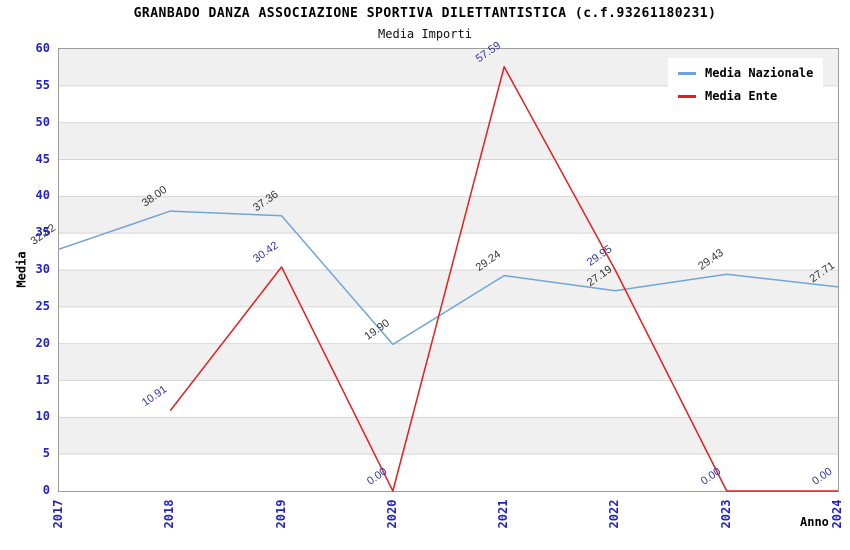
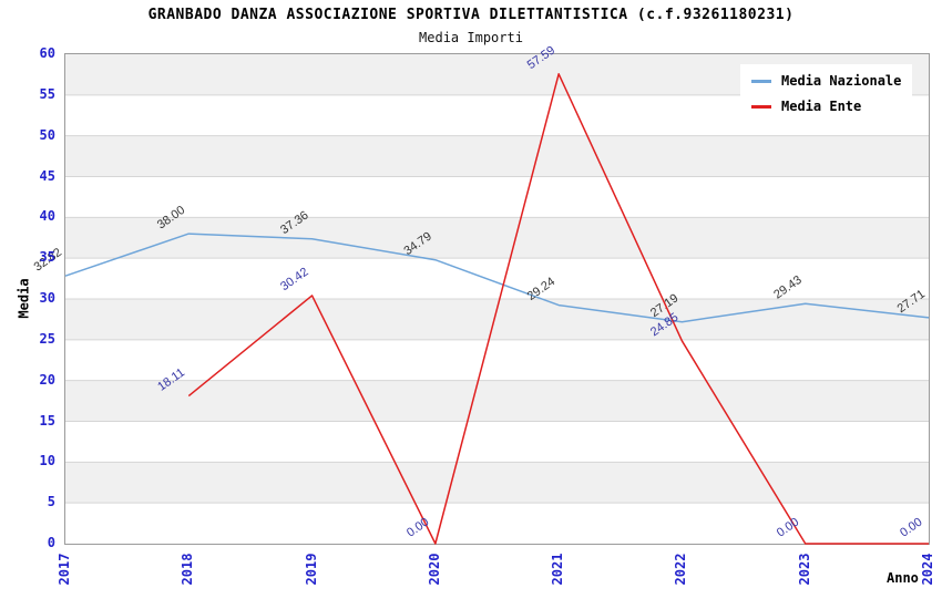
Media Ente/2018: 10.91 -> 18.11
Media Nazionale/2020: 19.90 -> 34.79
Media Ente/2022: 29.95 -> 24.85
